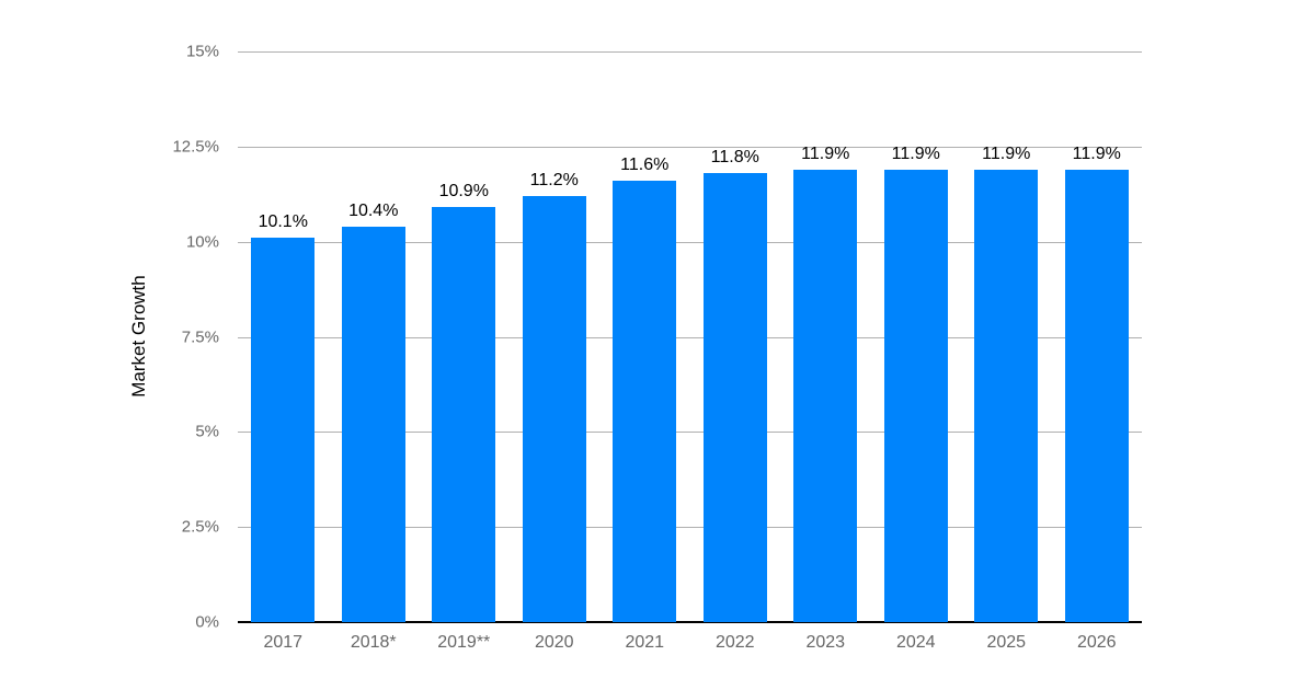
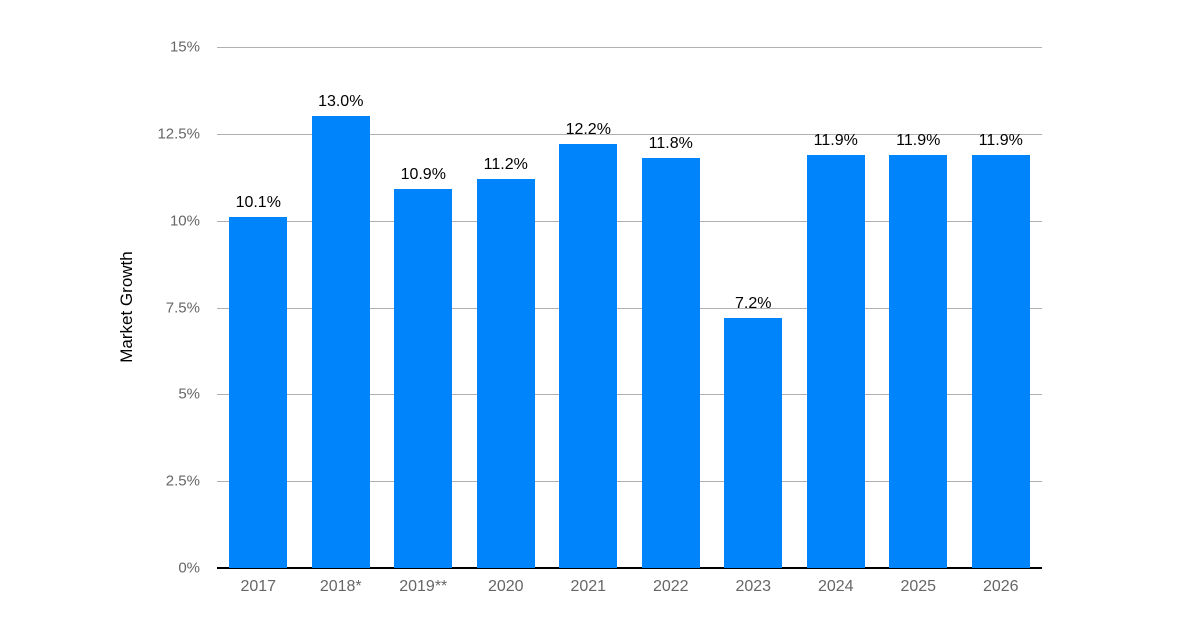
2018*: 10.4% -> 13.0%
2021: 11.6% -> 12.2%
2023: 11.9% -> 7.2%
